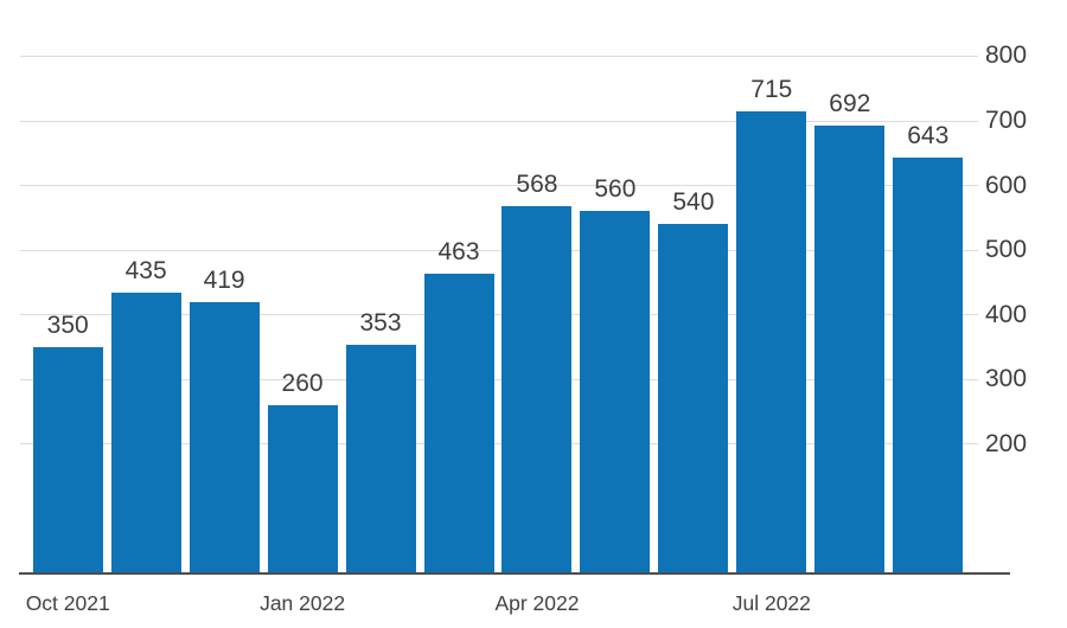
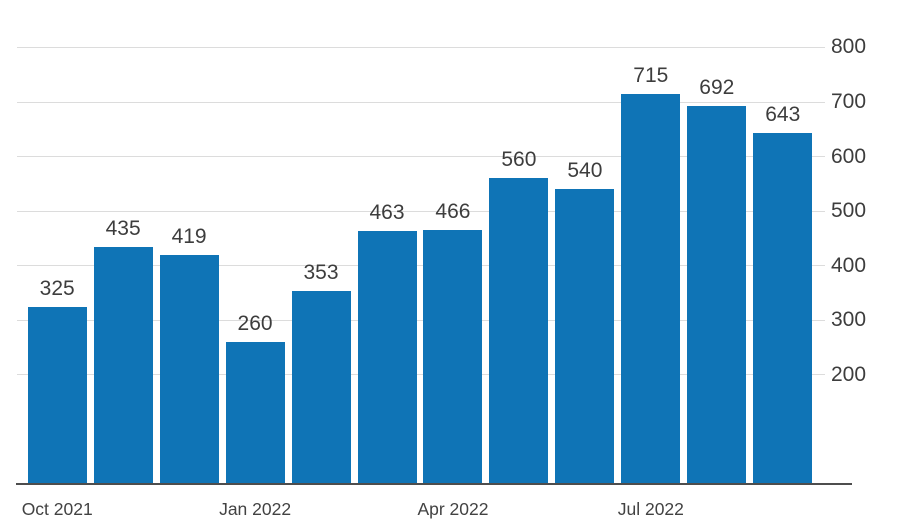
Oct 2021: 350 -> 325
Apr 2022: 568 -> 466
